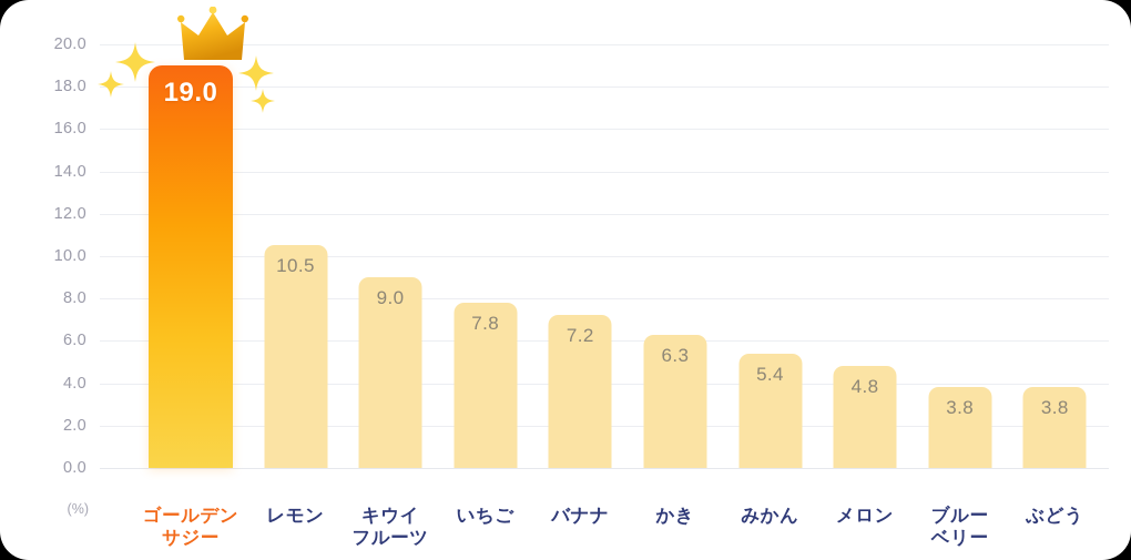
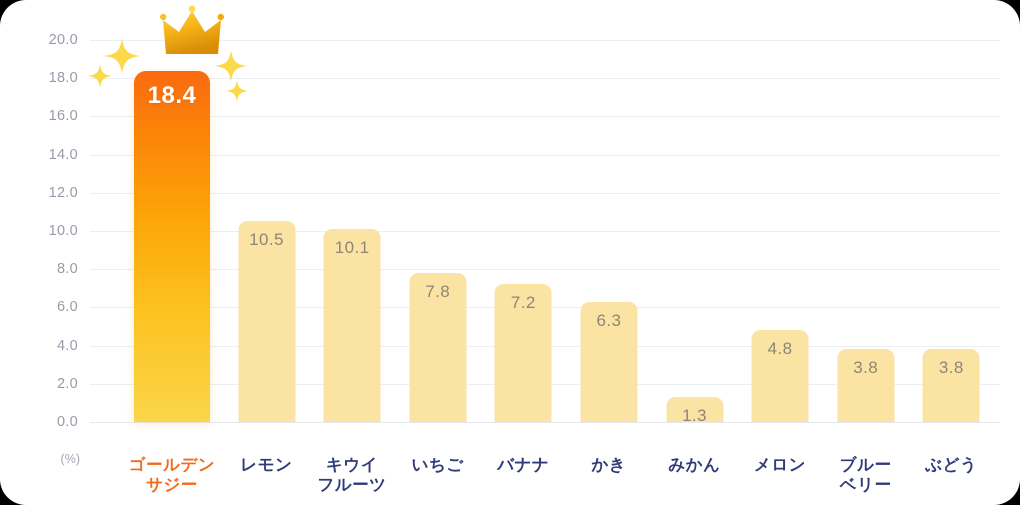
ゴールデン サジー: 19.0 -> 18.4
キウイ フルーツ: 9.0 -> 10.1
みかん: 5.4 -> 1.3
